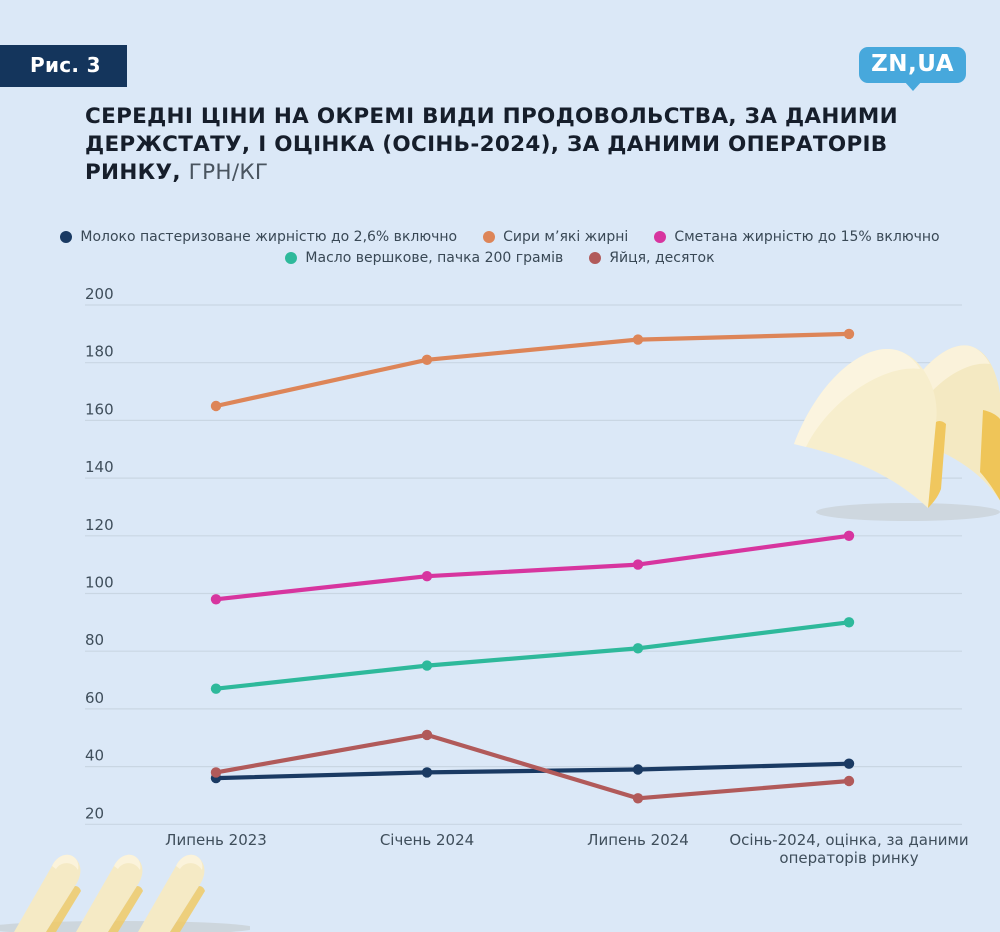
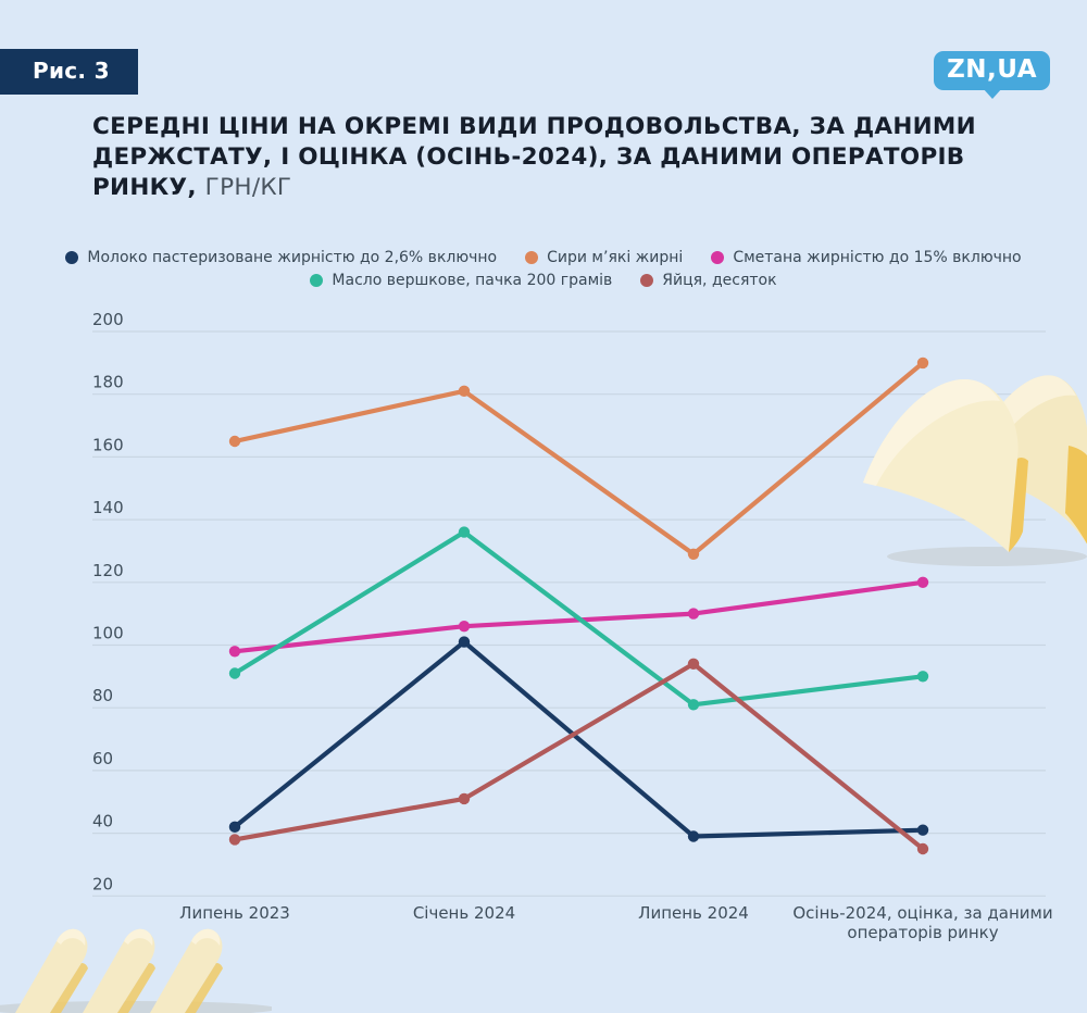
Молоко пастеризоване жирністю до 2,6% включно/Липень 2023: 36 -> 42
Масло вершкове, пачка 200 грамів/Липень 2023: 67 -> 91
Молоко пастеризоване жирністю до 2,6% включно/Січень 2024: 38 -> 101
Масло вершкове, пачка 200 грамів/Січень 2024: 75 -> 136
Сири м’які жирні/Липень 2024: 188 -> 129
Яйця, десяток/Липень 2024: 29 -> 94
